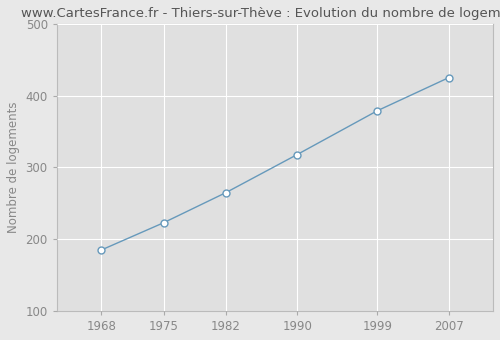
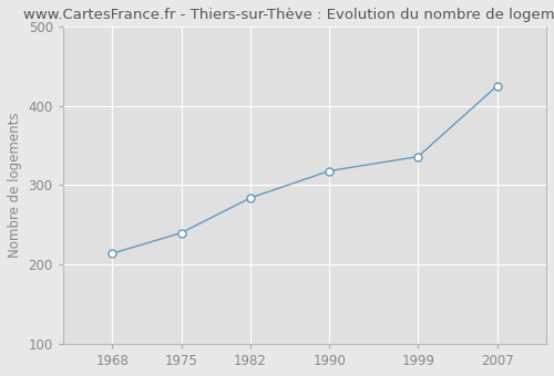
1968: 185 -> 214
1975: 223 -> 240
1982: 265 -> 284
1999: 379 -> 336
